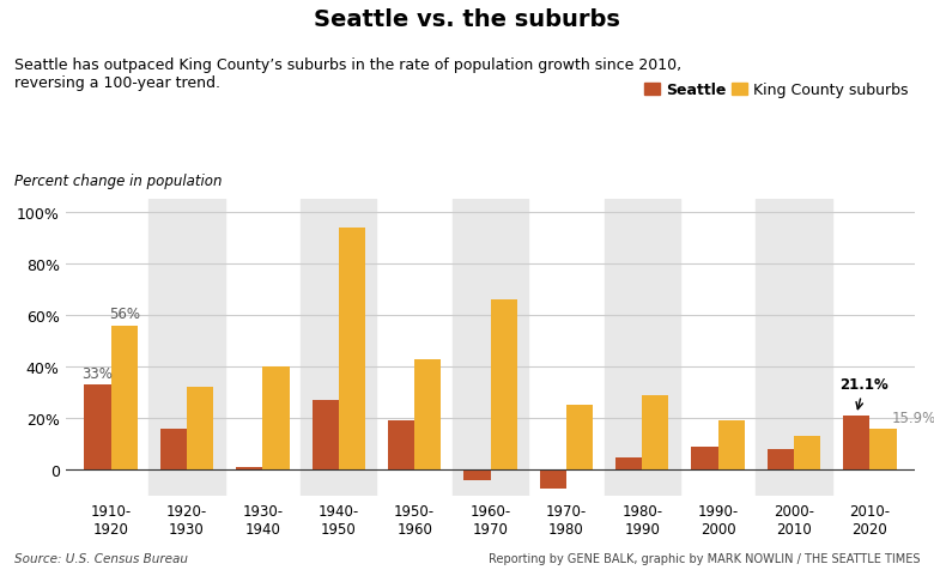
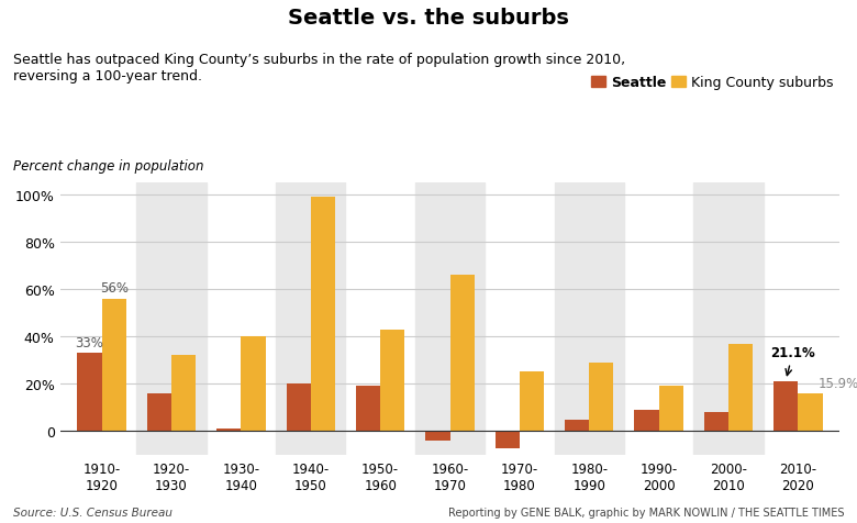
Seattle/1940- 1950: 27.0% -> 20.0%
King County suburbs/1940- 1950: 94.0% -> 99.0%
King County suburbs/2000- 2010: 13.0% -> 37.0%
